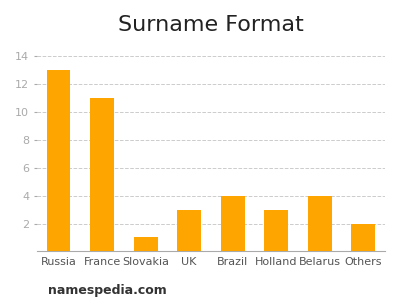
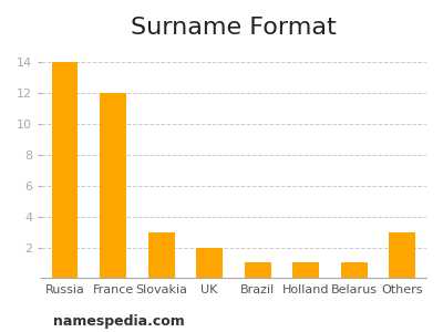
Russia: 13 -> 14
France: 11 -> 12
Slovakia: 1 -> 3
UK: 3 -> 2
Brazil: 4 -> 1
Holland: 3 -> 1
Belarus: 4 -> 1
Others: 2 -> 3
